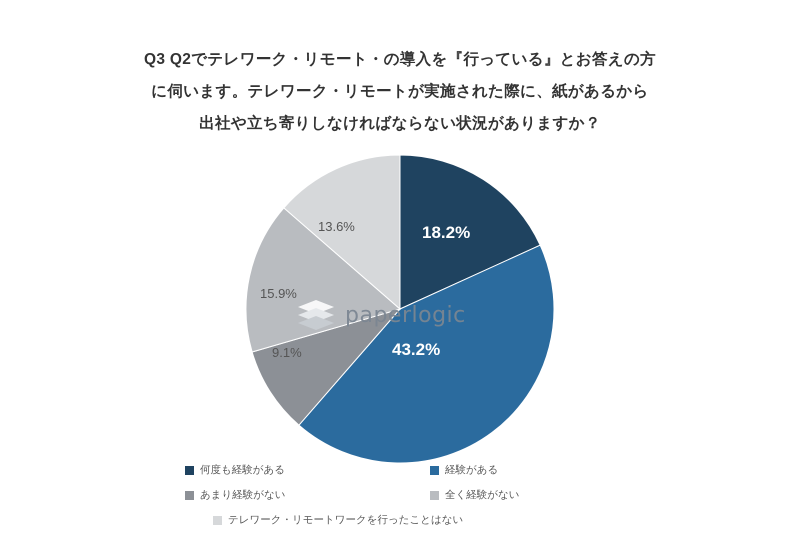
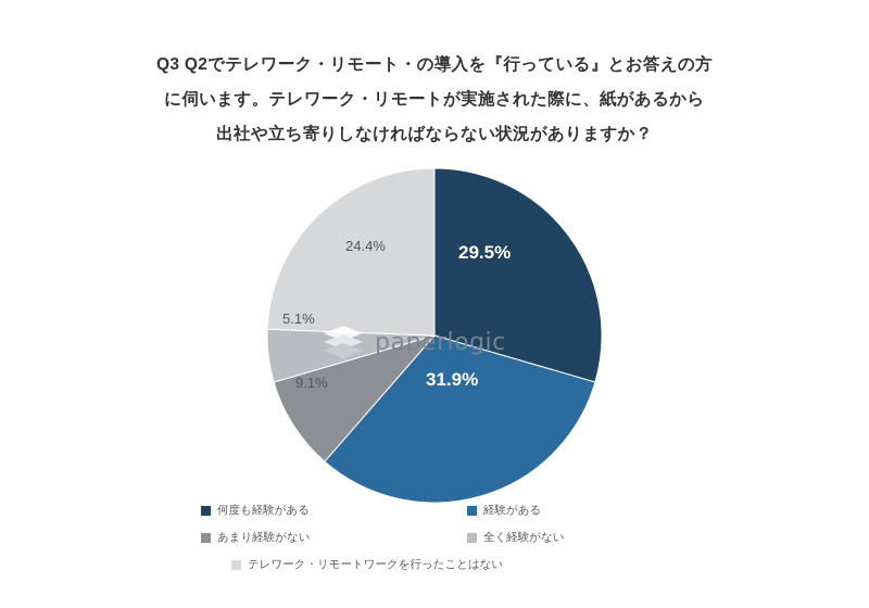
何度も経験がある: 18.2% -> 29.5%
経験がある: 43.2% -> 31.9%
全く経験がない: 15.9% -> 5.1%
テレワーク・リモートワークを行ったことはない: 13.6% -> 24.4%
